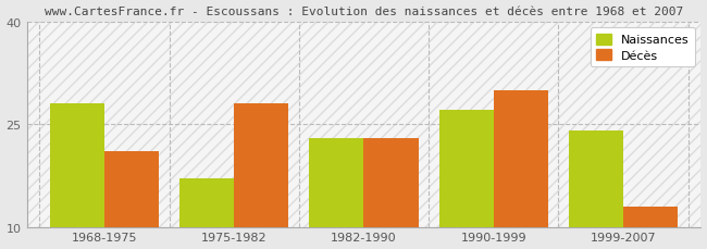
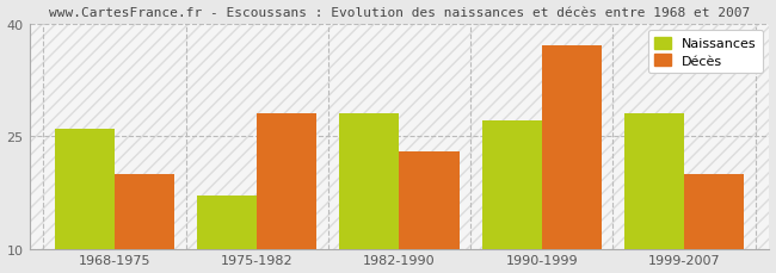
Naissances/1968-1975: 28 -> 26
Décès/1968-1975: 21 -> 20
Naissances/1982-1990: 23 -> 28
Décès/1990-1999: 30 -> 37
Naissances/1999-2007: 24 -> 28
Décès/1999-2007: 13 -> 20
